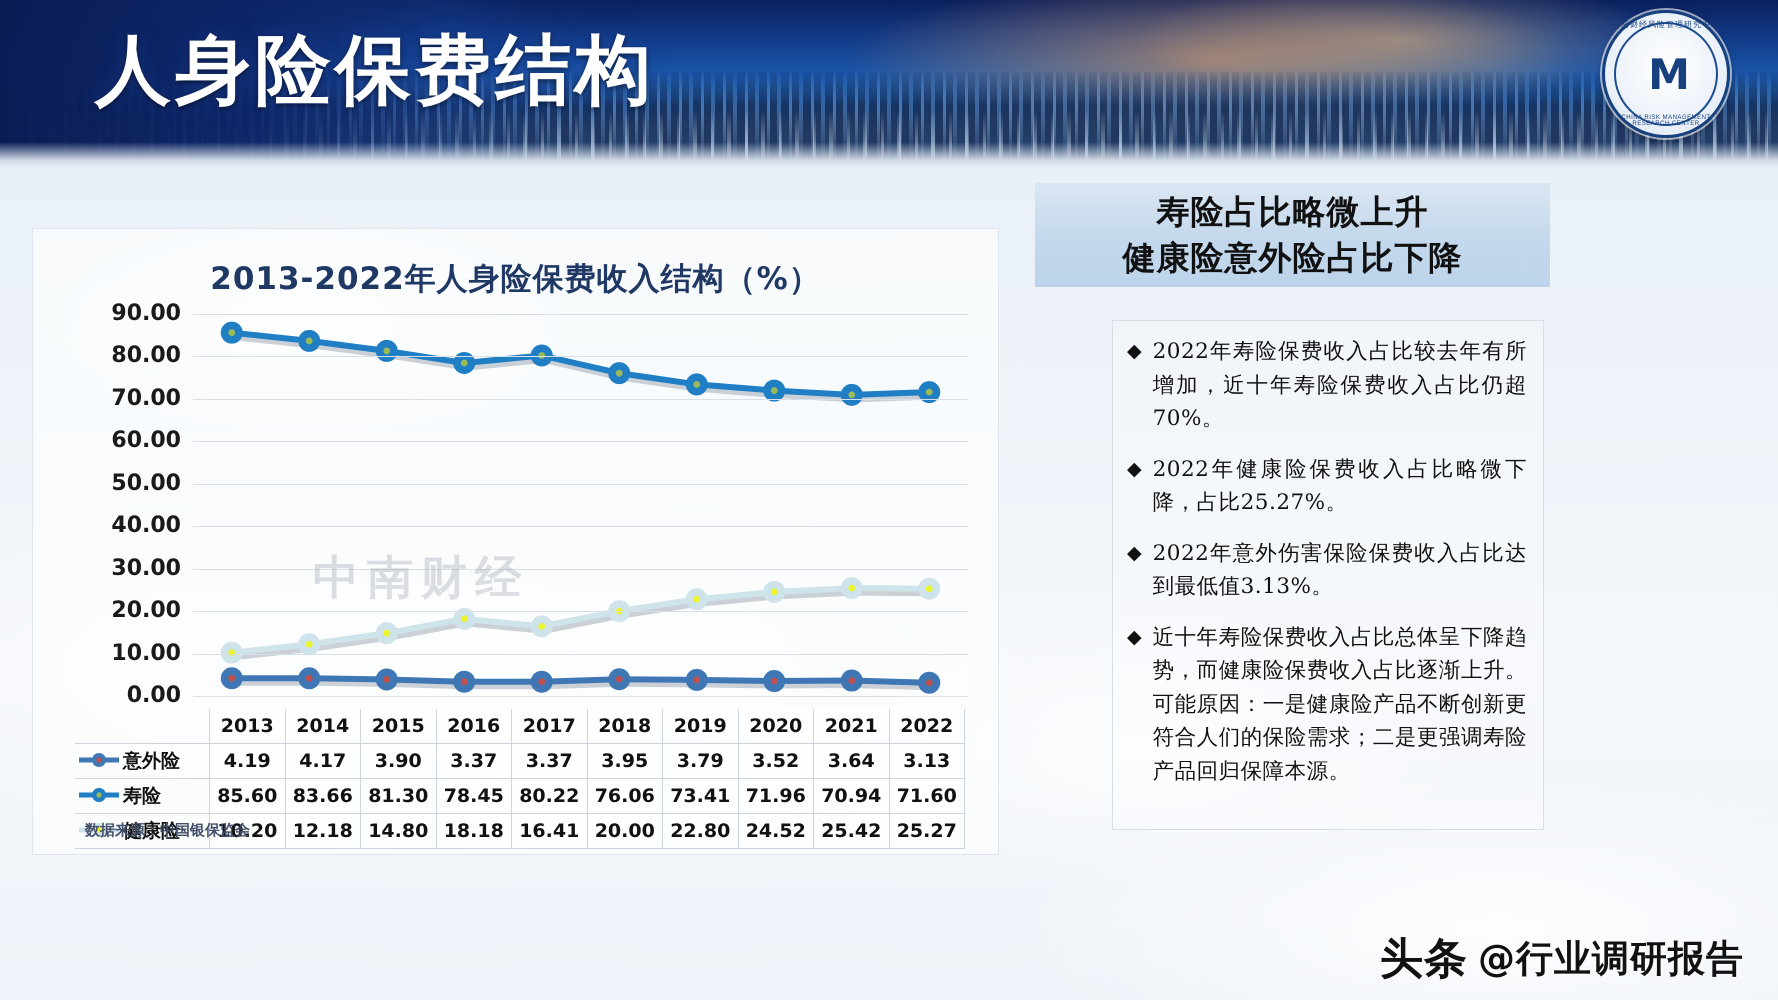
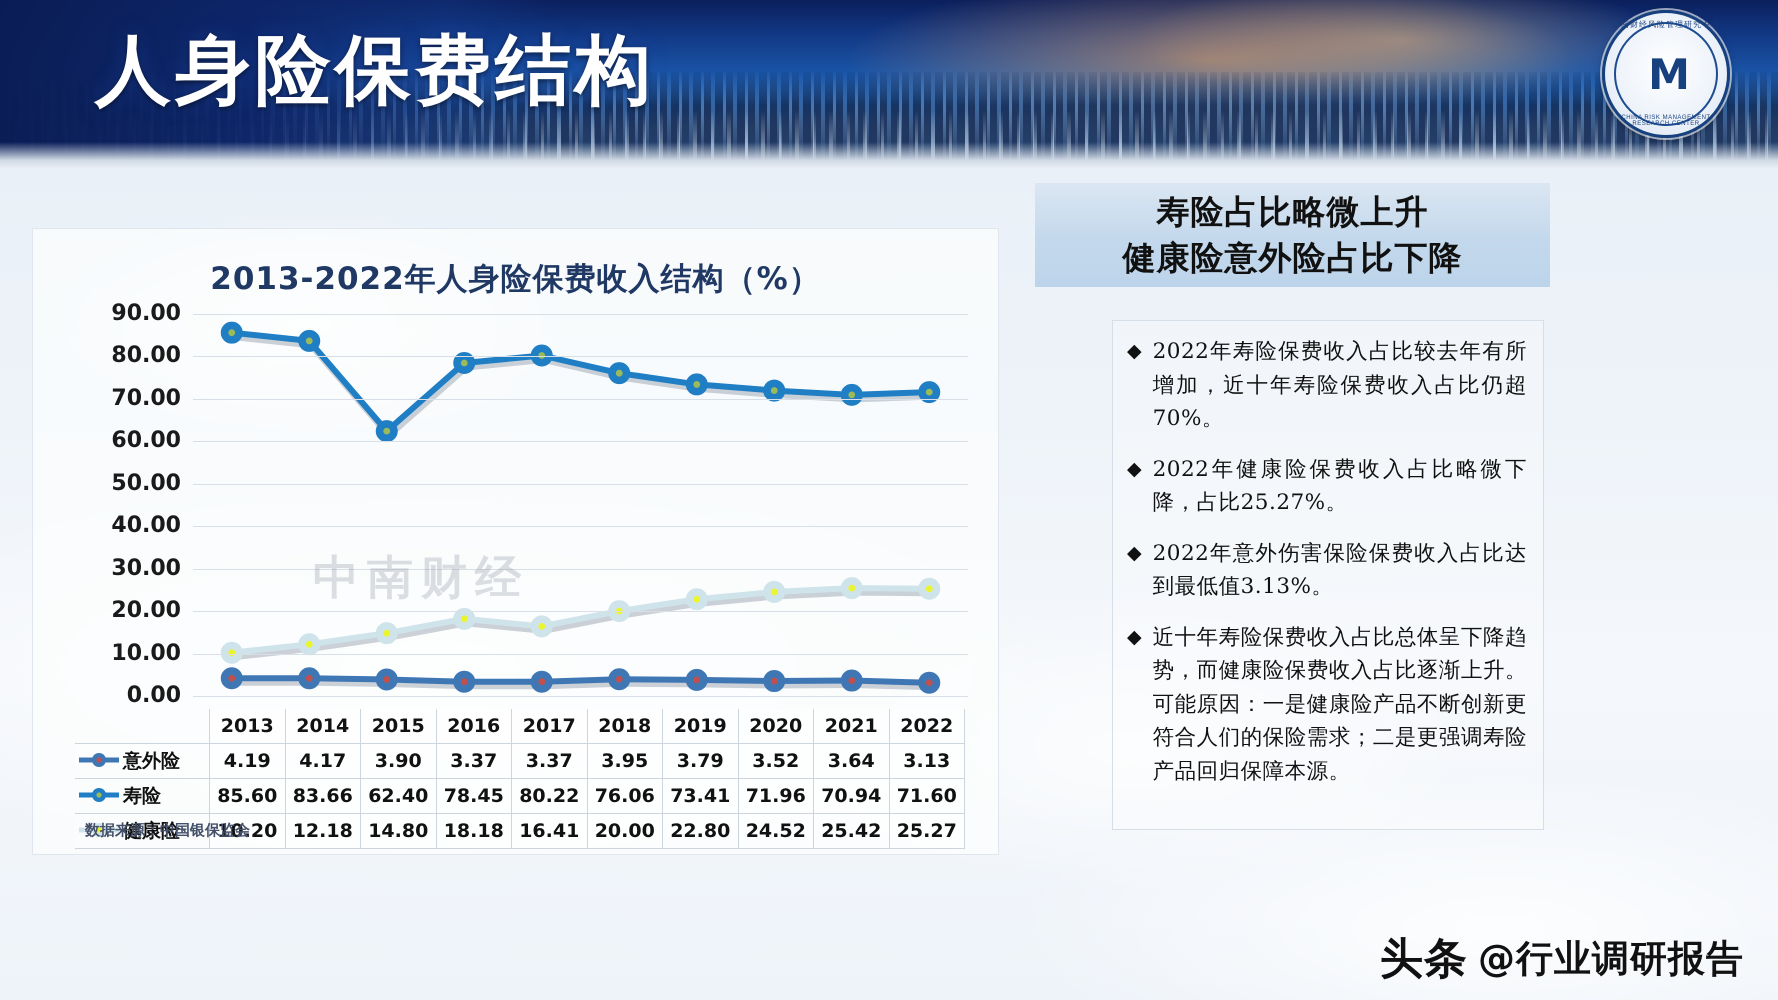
寿险/2015: 81.30 -> 62.40
